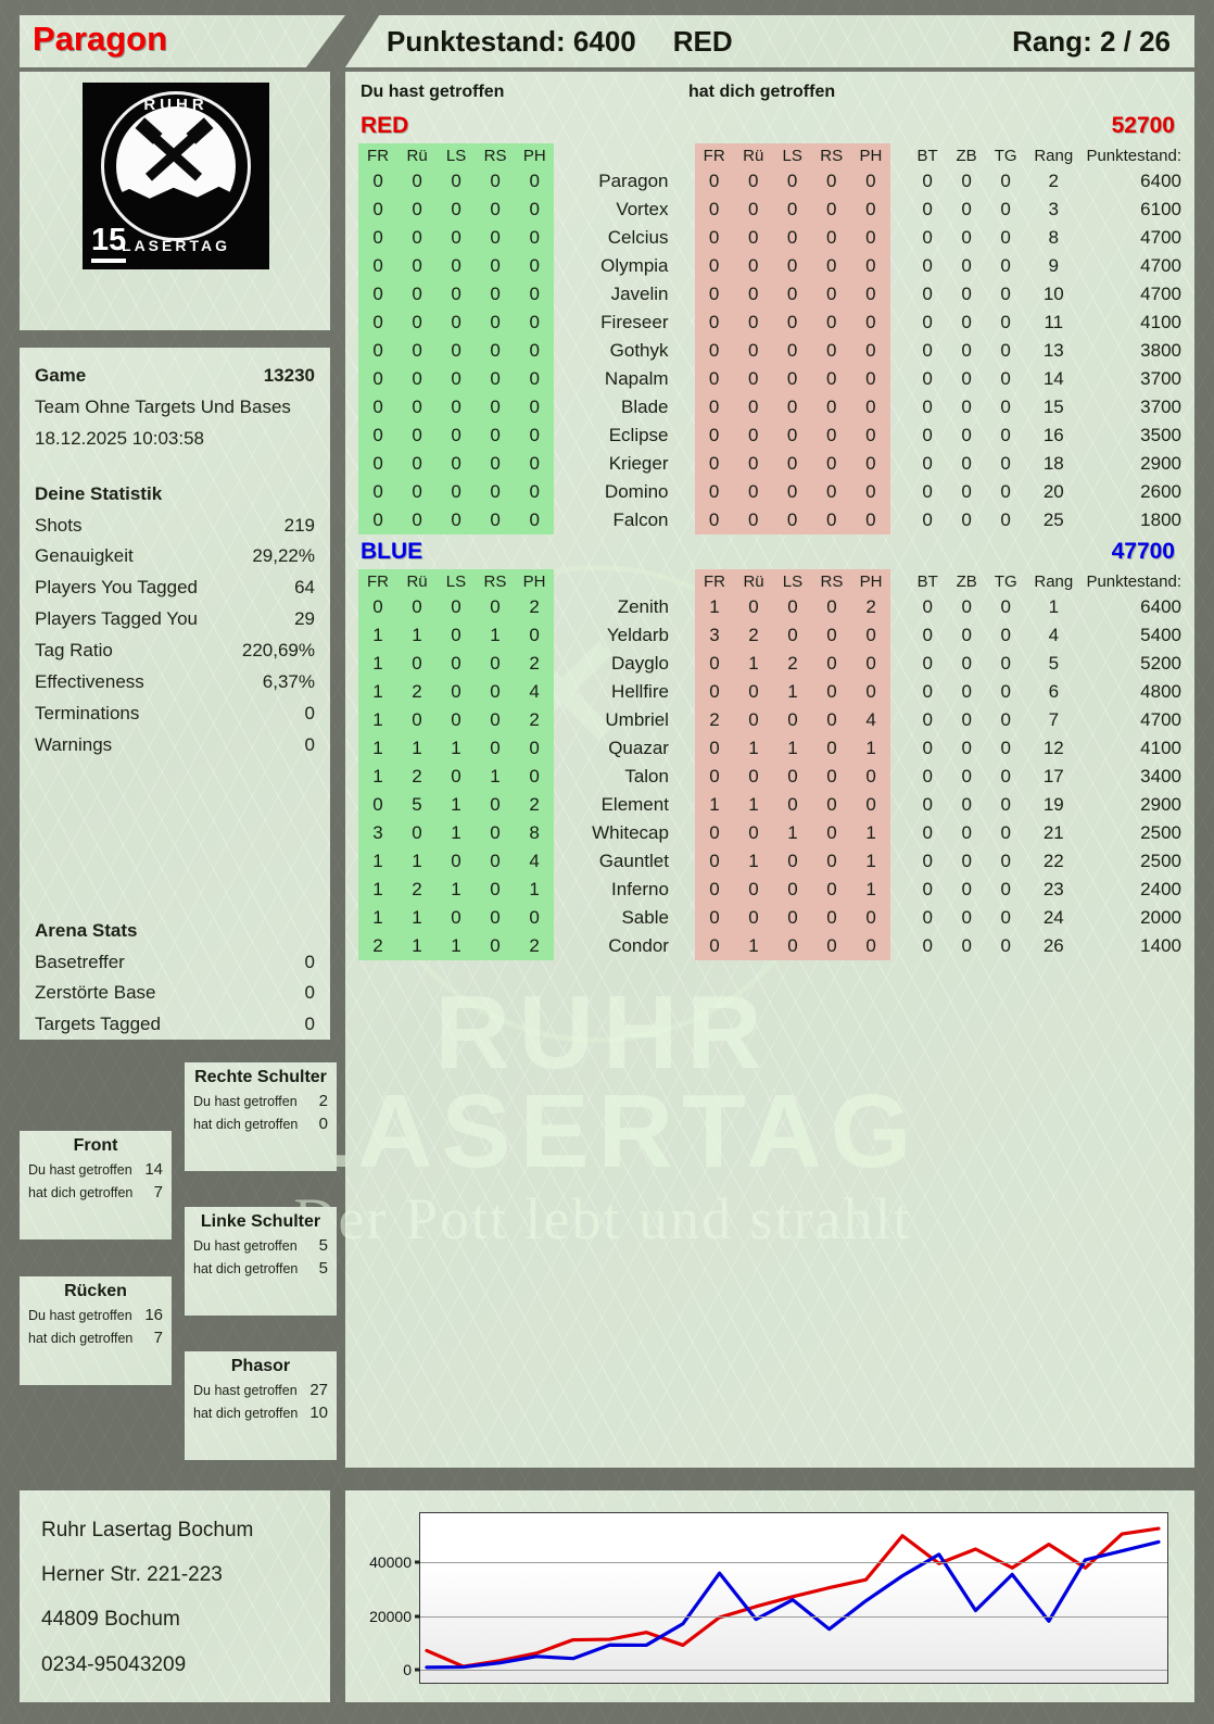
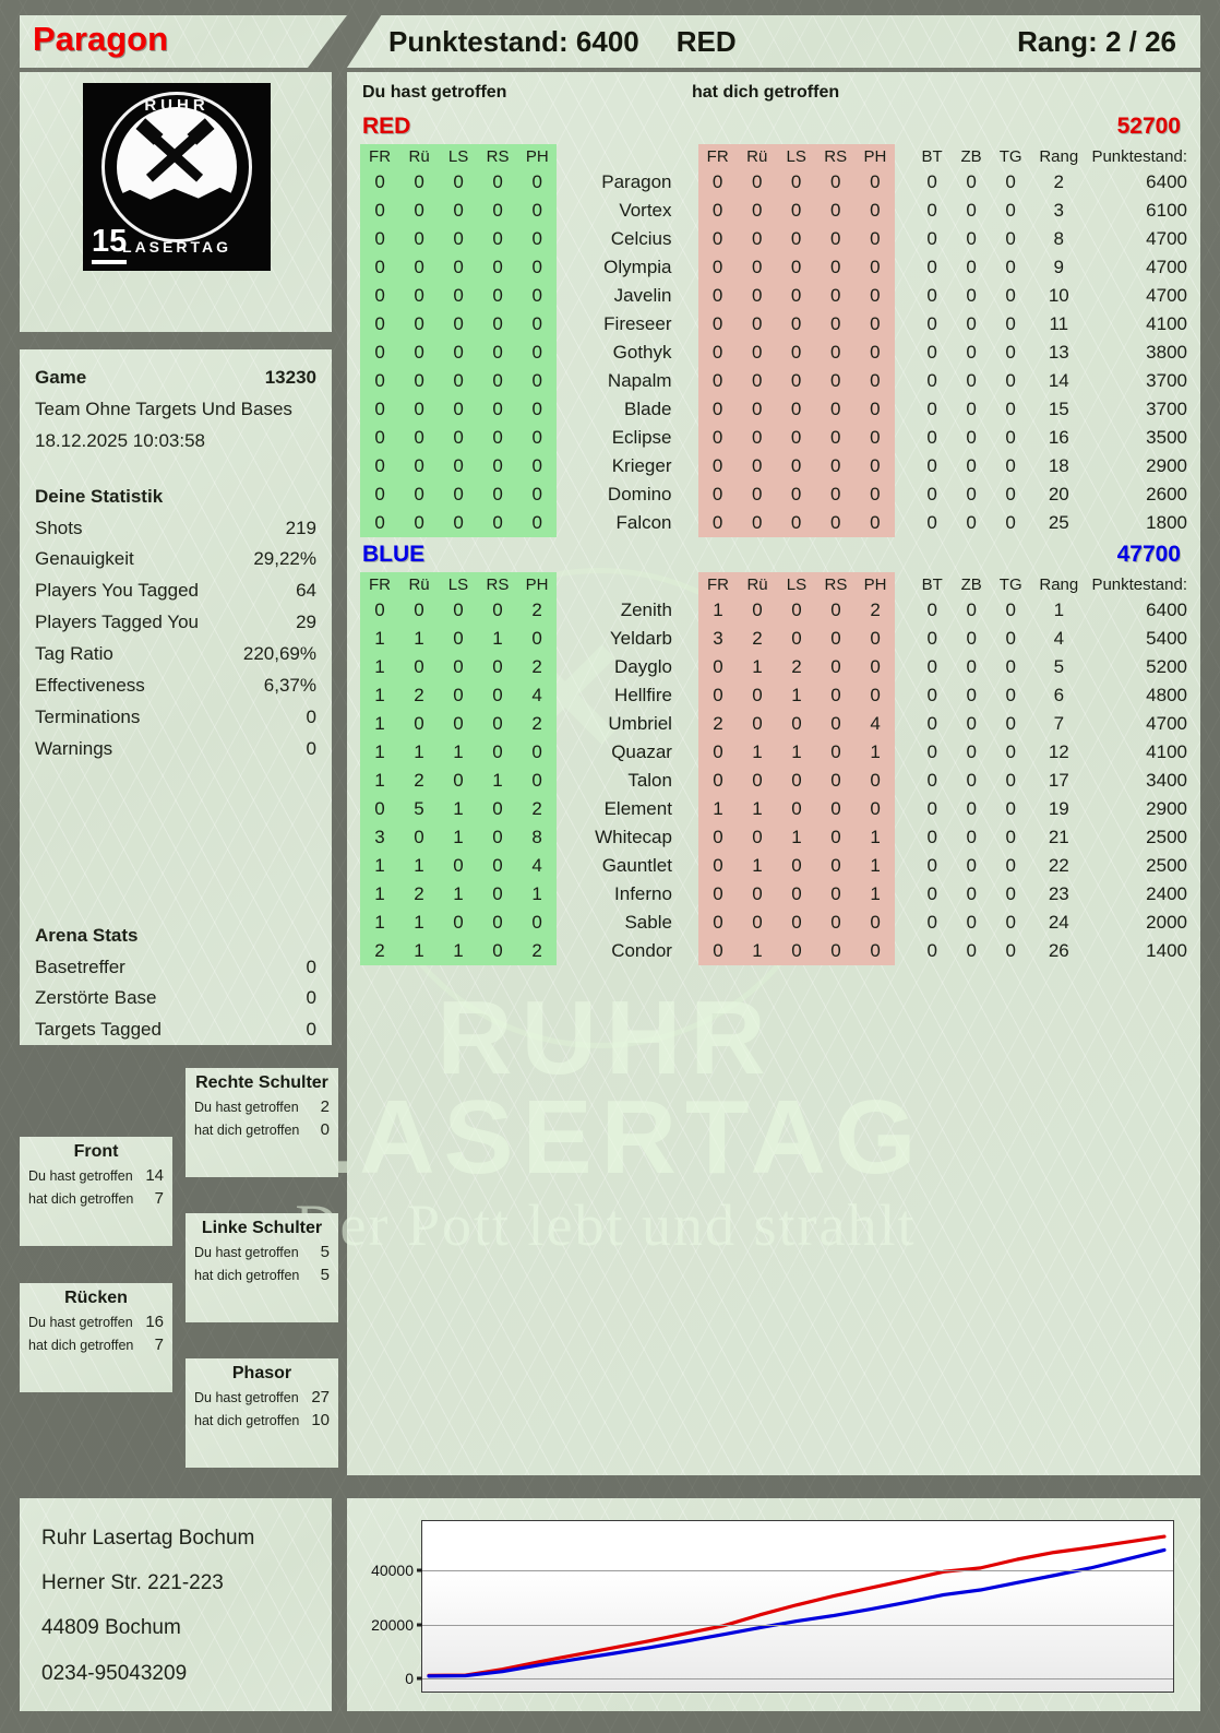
RED/0: 7000 -> 1000
RED/4: 11000 -> 9000
BLUE/4: 4000 -> 7000
BLUE/6: 9000 -> 11000
RED/7: 9000 -> 17000
BLUE/7: 17000 -> 14000
BLUE/8: 36000 -> 16000
BLUE/10: 26000 -> 21000
BLUE/11: 15000 -> 23000
RED/13: 50000 -> 36000
BLUE/13: 35000 -> 28000
BLUE/14: 43000 -> 31000
RED/15: 45000 -> 41000
BLUE/15: 22000 -> 33000
RED/16: 38000 -> 44000
BLUE/17: 18000 -> 38000
RED/18: 38000 -> 49000
